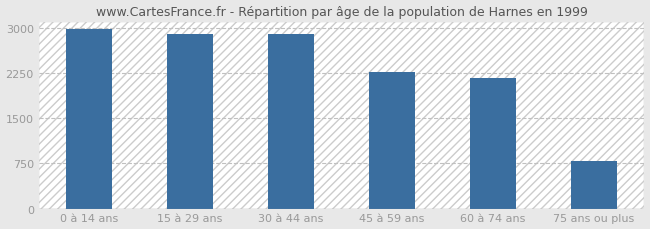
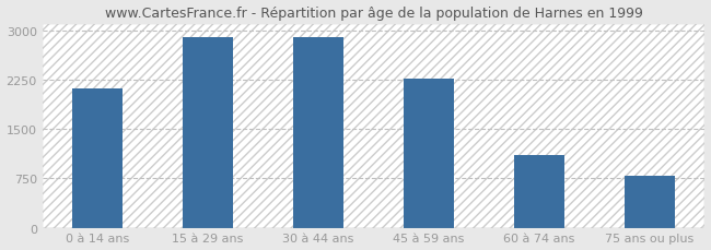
0 à 14 ans: 2970 -> 2120
60 à 74 ans: 2160 -> 1100
